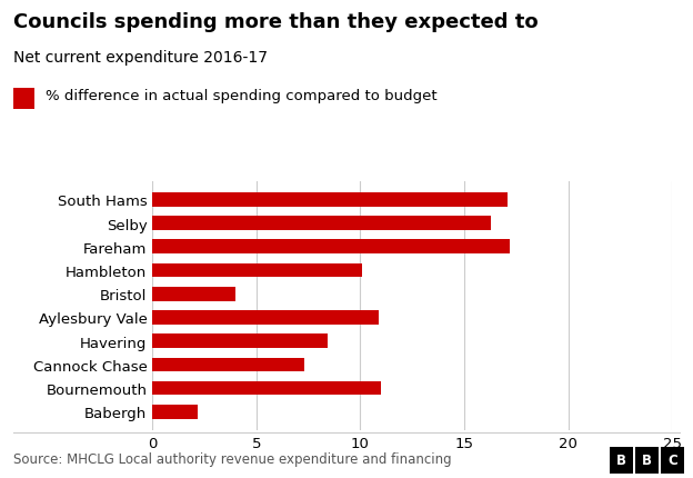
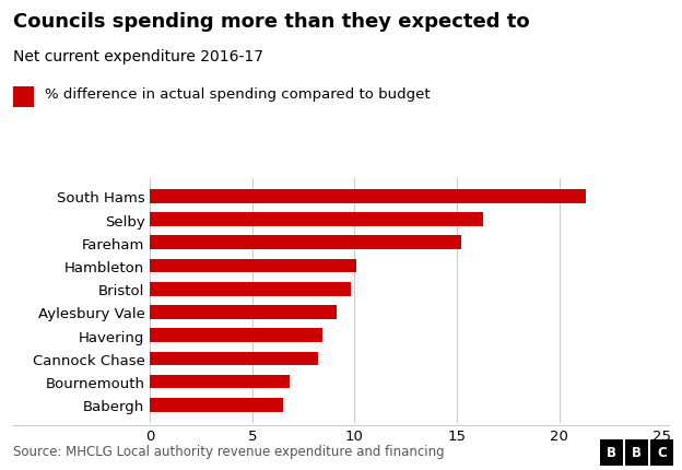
South Hams: 17.1 -> 21.3
Fareham: 17.2 -> 15.2
Bristol: 4.0 -> 9.8
Aylesbury Vale: 10.9 -> 9.1
Cannock Chase: 7.3 -> 8.2
Bournemouth: 11.0 -> 6.8
Babergh: 2.2 -> 6.5
